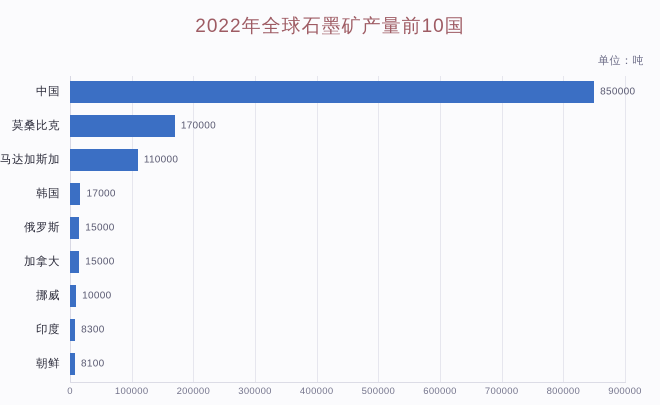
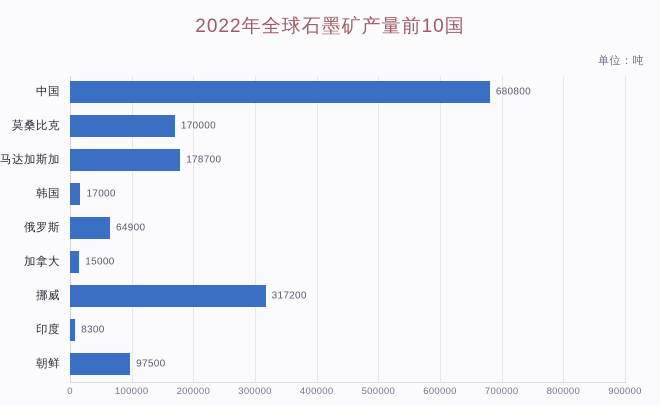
中国: 850000 -> 680800
马达加斯加: 110000 -> 178700
俄罗斯: 15000 -> 64900
挪威: 10000 -> 317200
朝鲜: 8100 -> 97500
